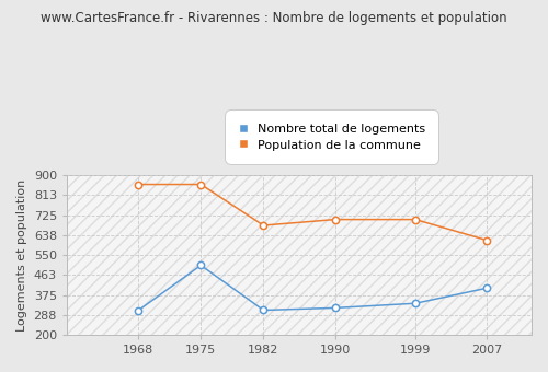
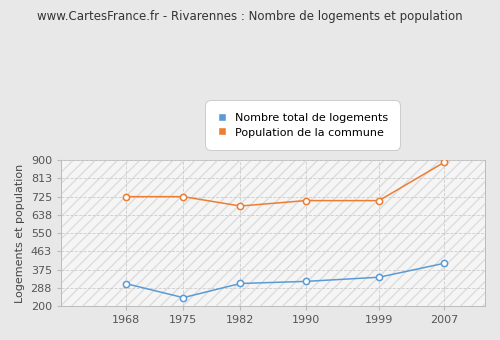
Population de la commune/1968: 860 -> 725
Nombre total de logements/1975: 505 -> 240
Population de la commune/1975: 860 -> 725
Population de la commune/2007: 615 -> 890
